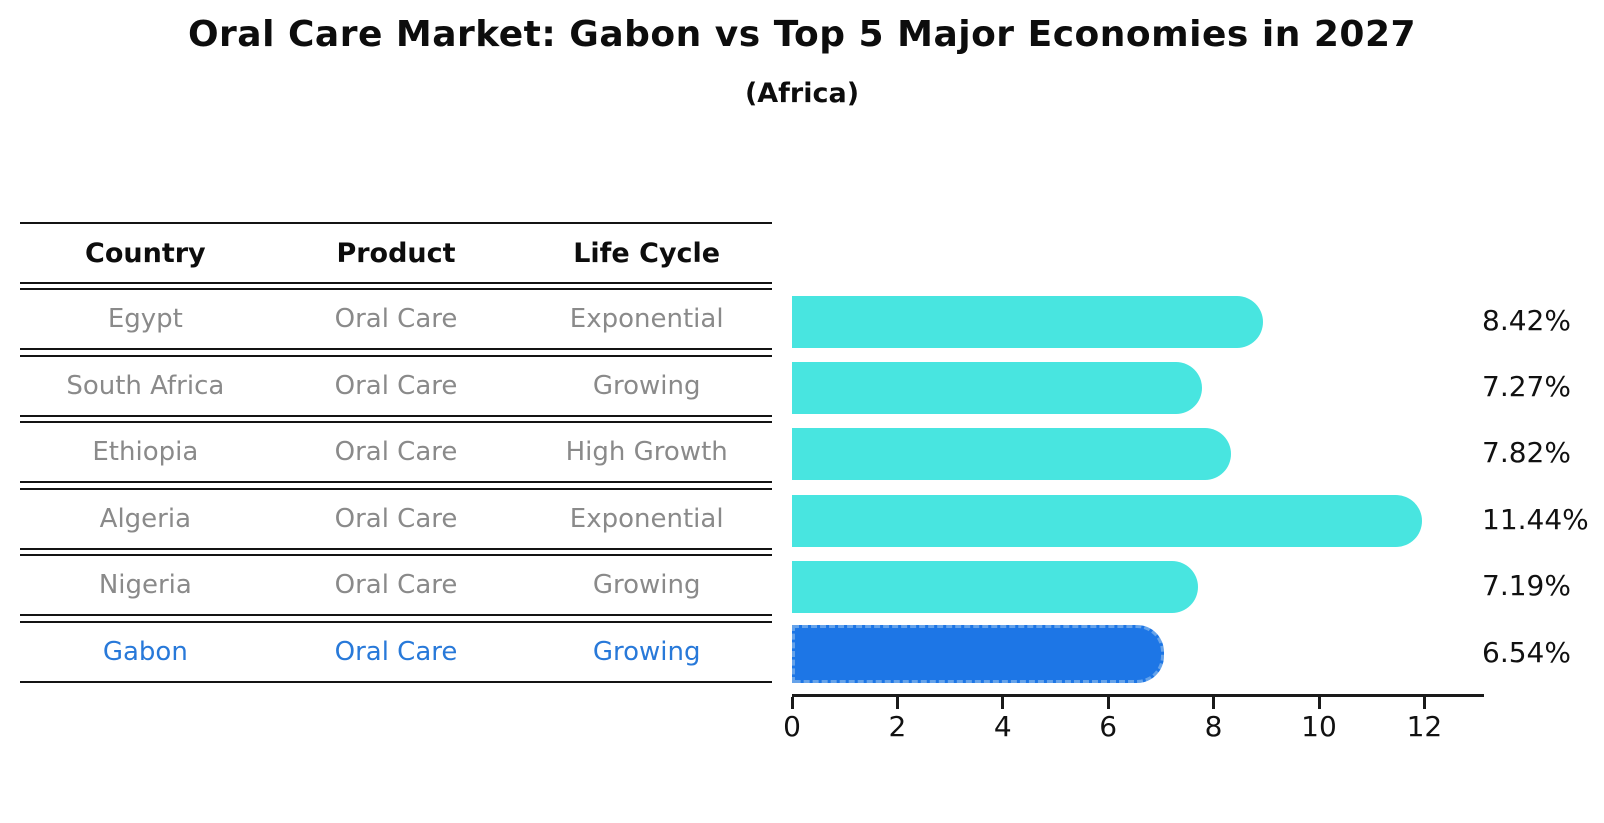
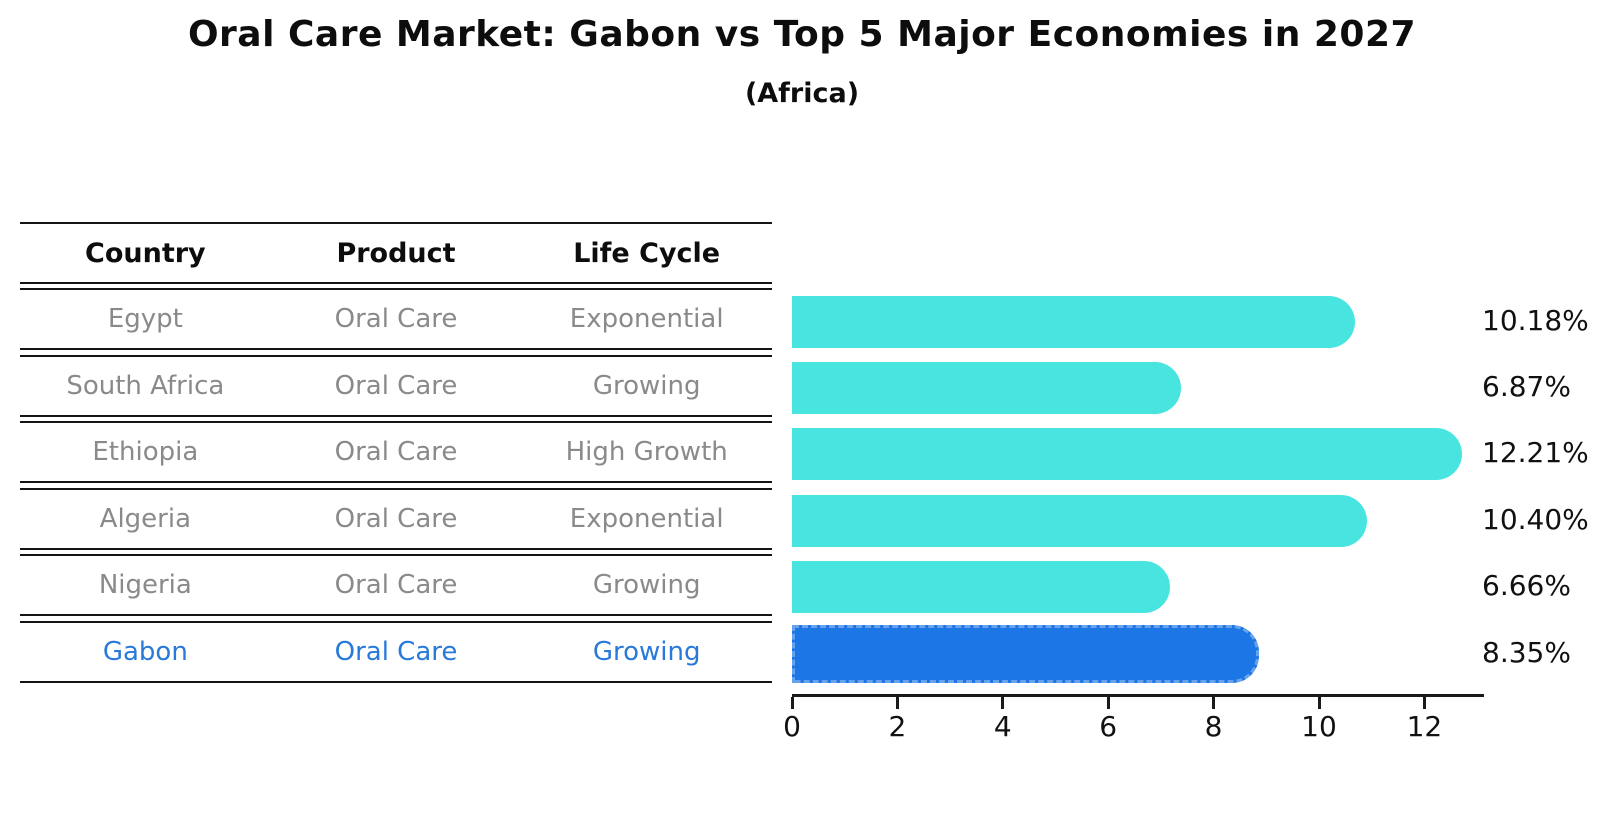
Egypt: 8.42% -> 10.18%
South Africa: 7.27% -> 6.87%
Ethiopia: 7.82% -> 12.21%
Algeria: 11.44% -> 10.40%
Nigeria: 7.19% -> 6.66%
Gabon: 6.54% -> 8.35%
